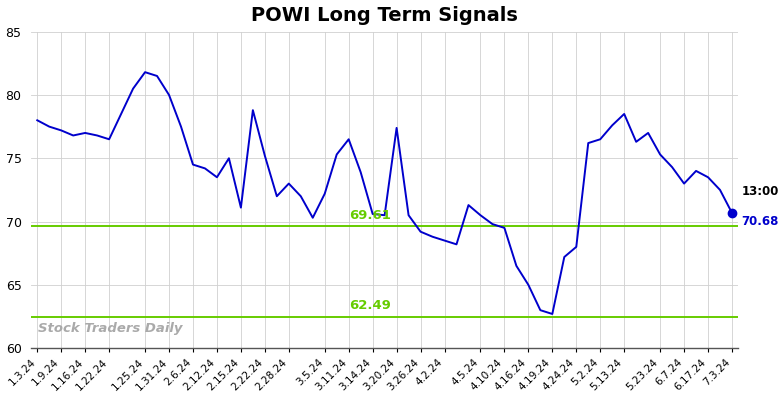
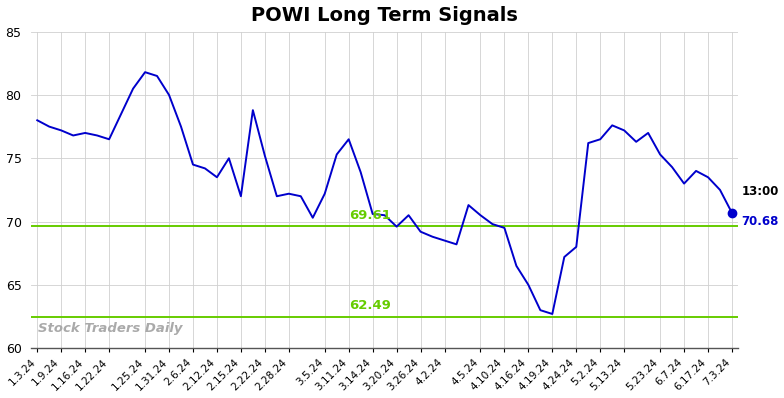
2.15.24: 71.1 -> 72.0
2.28.24: 73.0 -> 72.2
3.20.24: 77.4 -> 69.6
5.13.24: 78.5 -> 77.2
